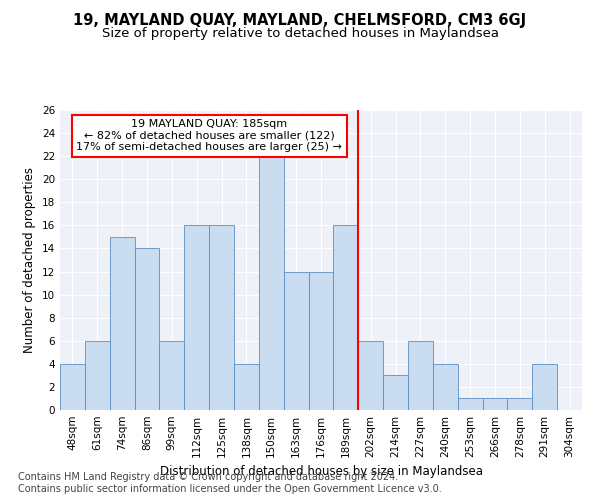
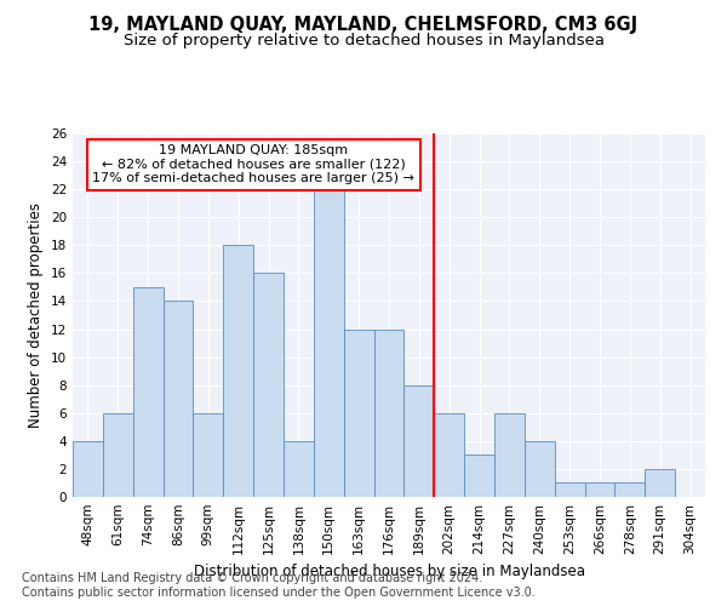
112sqm: 16 -> 18
189sqm: 16 -> 8
291sqm: 4 -> 2
